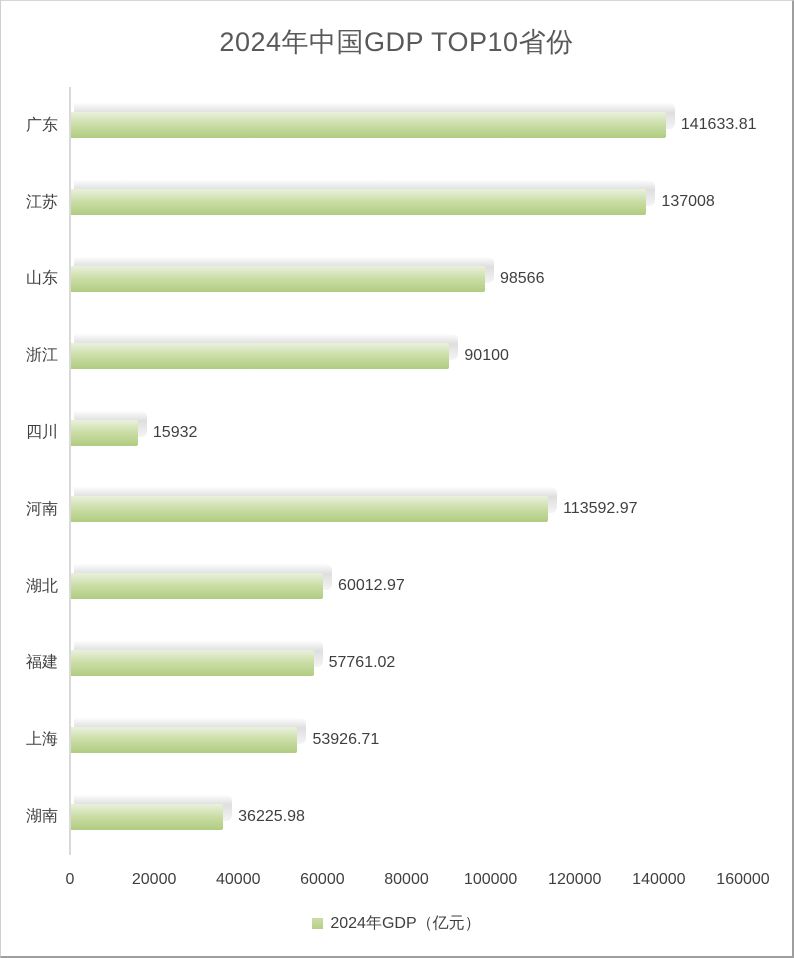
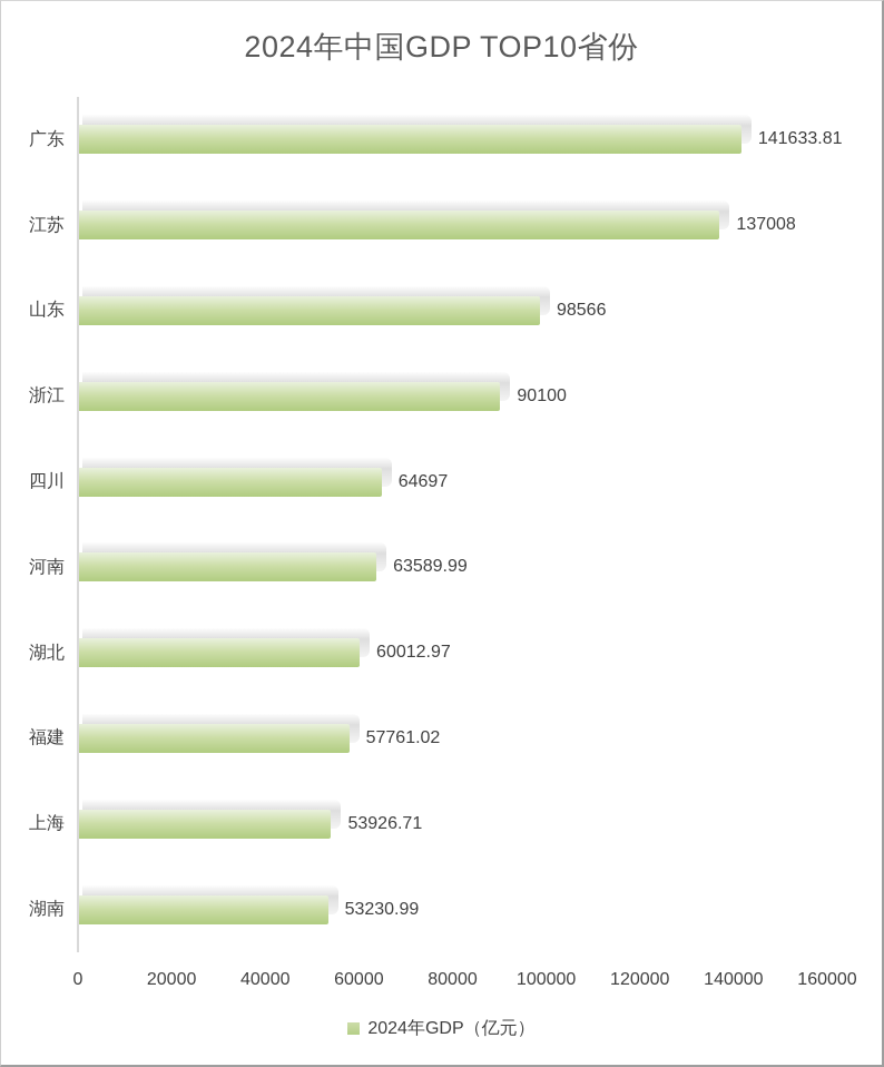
四川: 15932 -> 64697
河南: 113592.97 -> 63589.99
湖南: 36225.98 -> 53230.99
